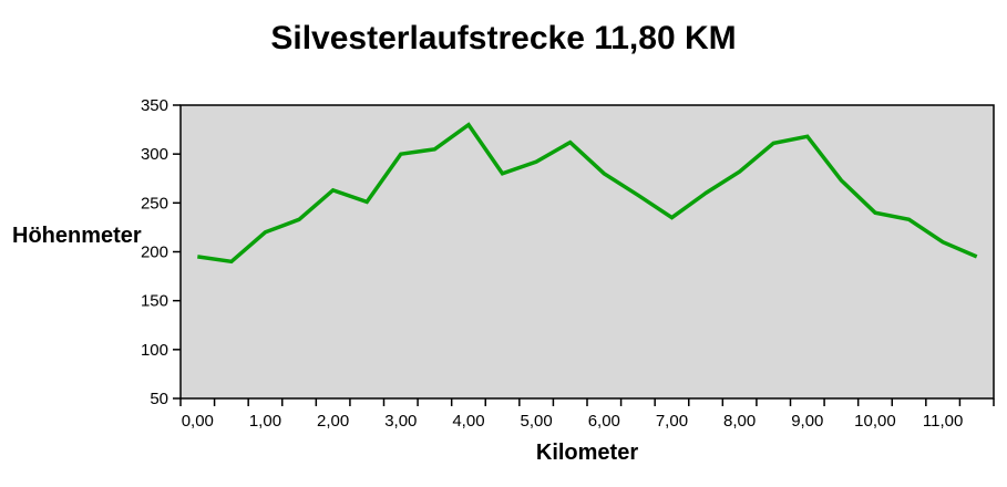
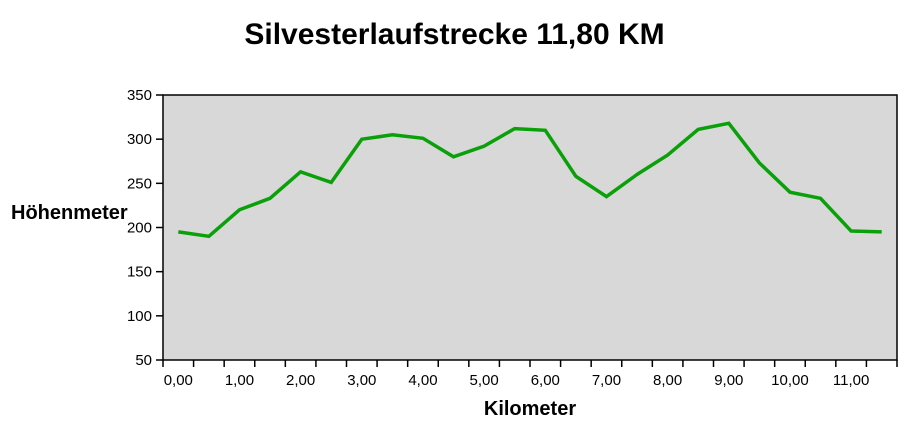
4,00: 330 -> 300
6,00: 280 -> 310
11,00: 210 -> 200
